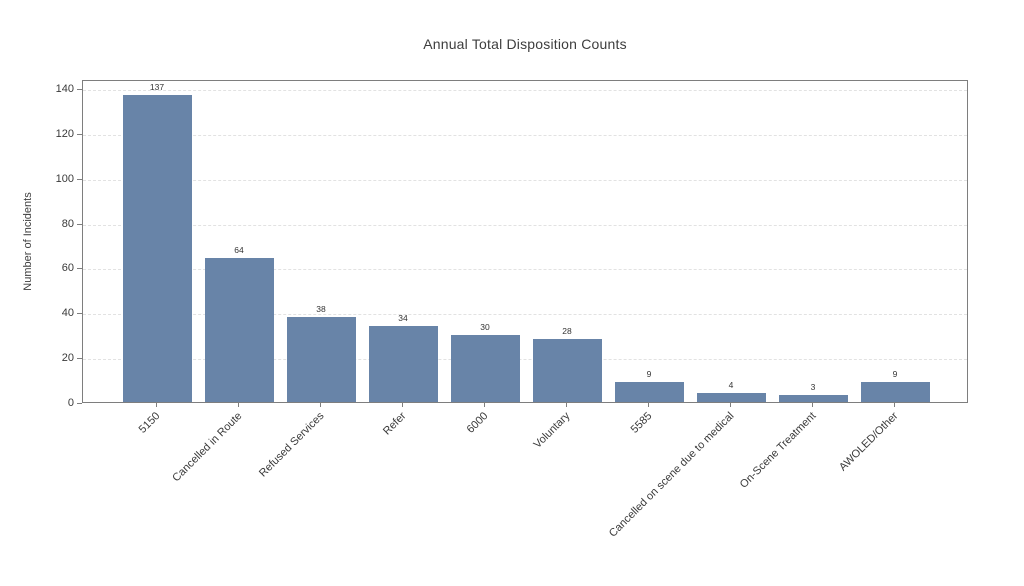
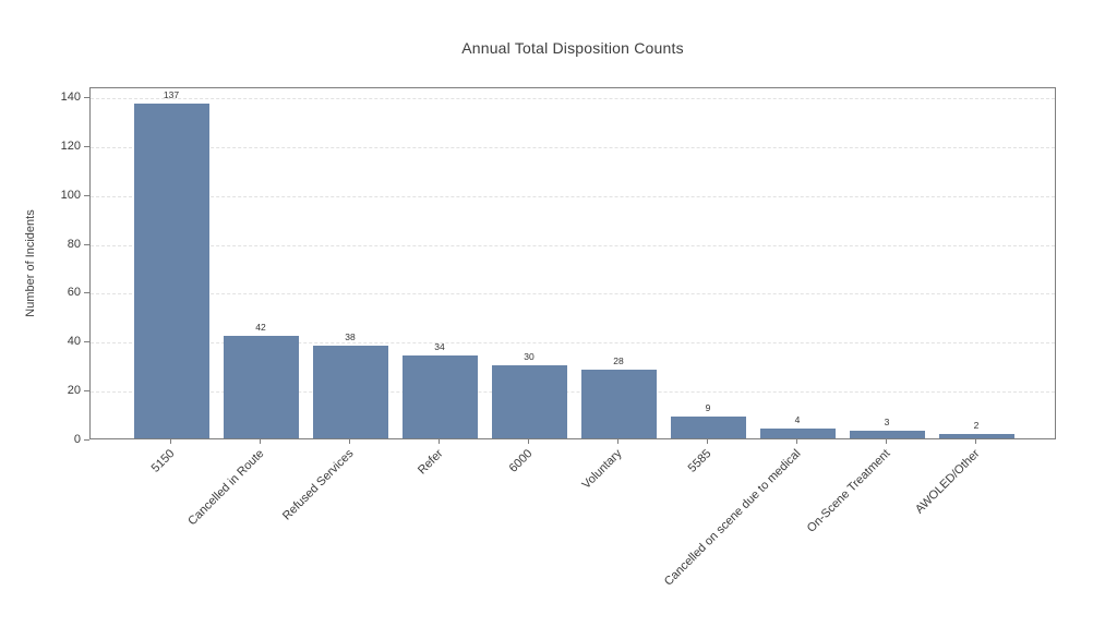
Cancelled in Route: 64 -> 42
AWOLED/Other: 9 -> 2
